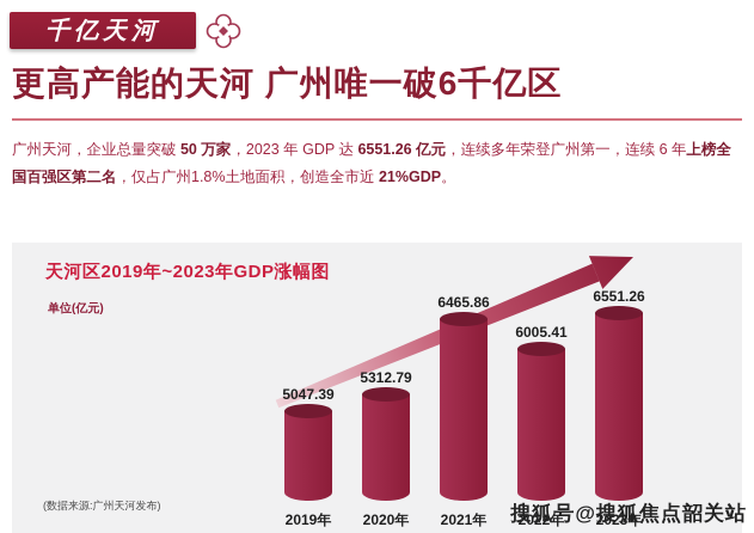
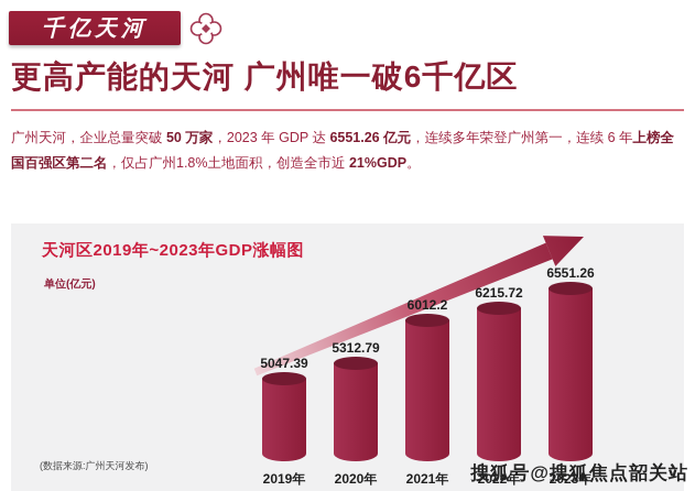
2021年: 6465.86 -> 6012.2
2022年: 6005.41 -> 6215.72
